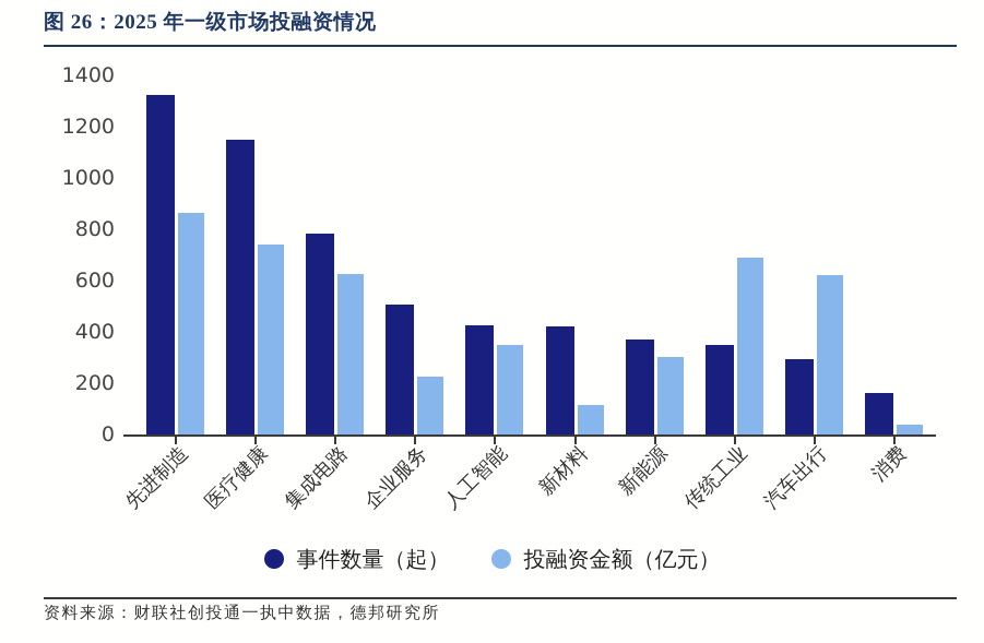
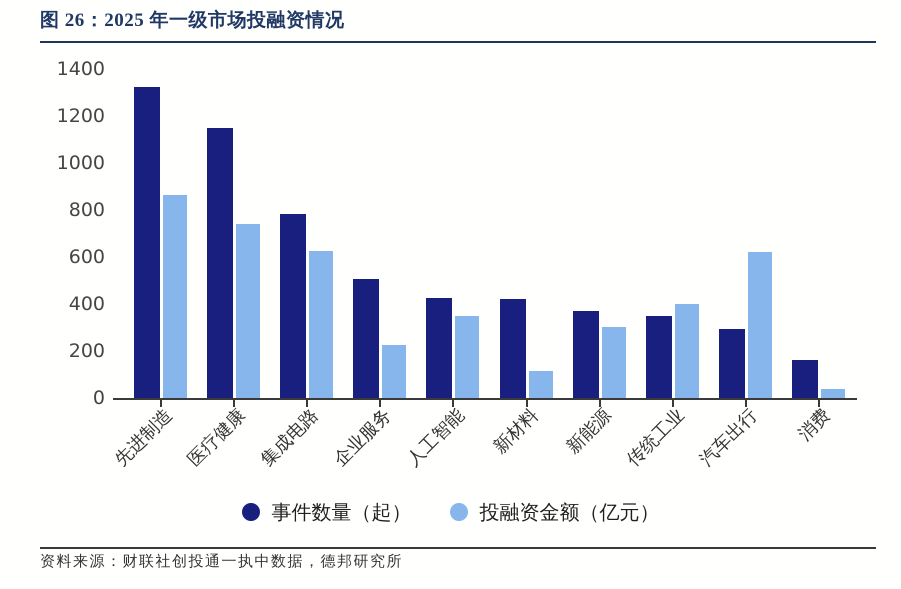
投融资金额（亿元）/传统工业: 690 -> 400
